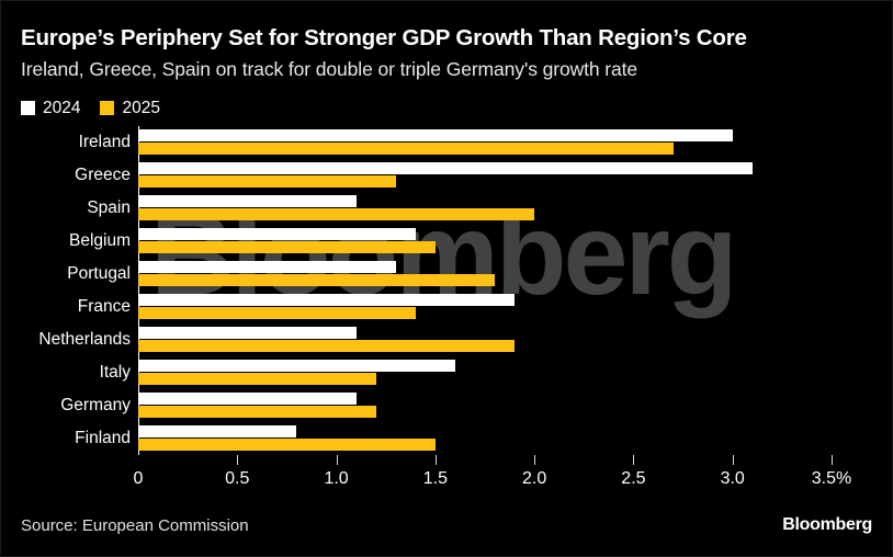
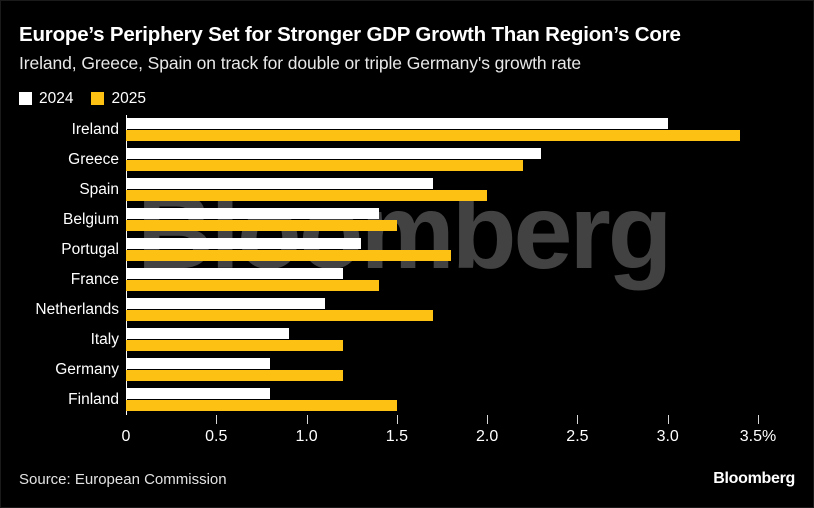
2025/Ireland: 2.7% -> 3.4%
2024/Greece: 3.1% -> 2.3%
2025/Greece: 1.3% -> 2.2%
2024/Spain: 1.1% -> 1.7%
2024/France: 1.9% -> 1.2%
2025/Netherlands: 1.9% -> 1.7%
2024/Italy: 1.6% -> 0.9%
2024/Germany: 1.1% -> 0.8%
